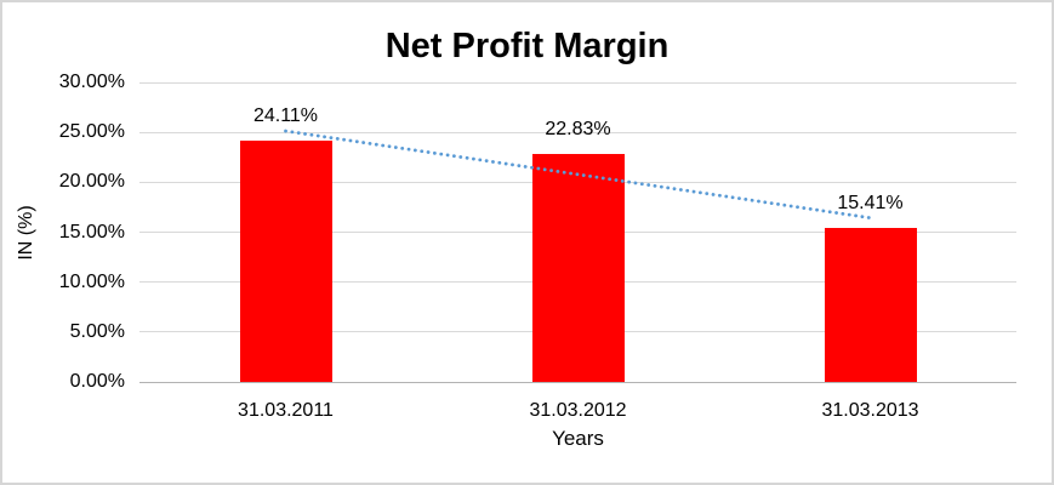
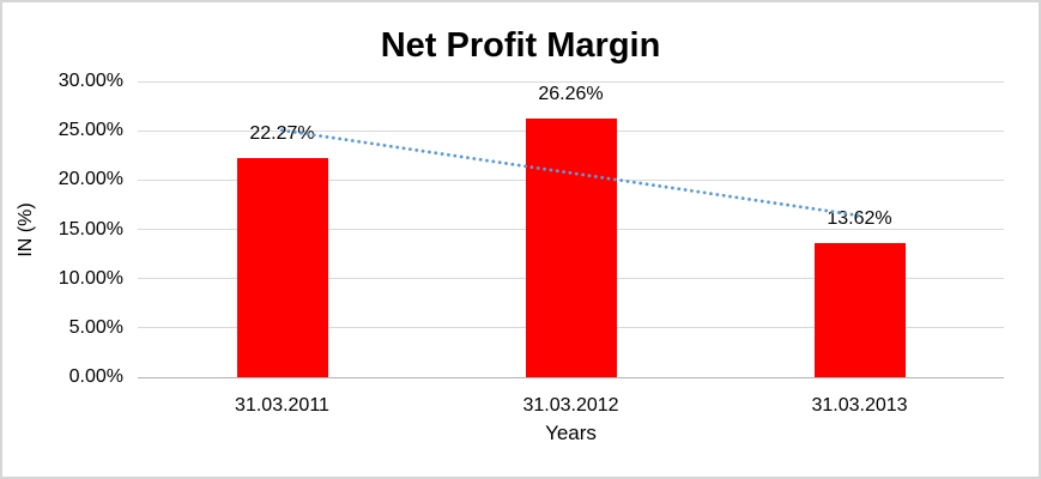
31.03.2011: 24.11% -> 22.27%
31.03.2012: 22.83% -> 26.26%
31.03.2013: 15.41% -> 13.62%
